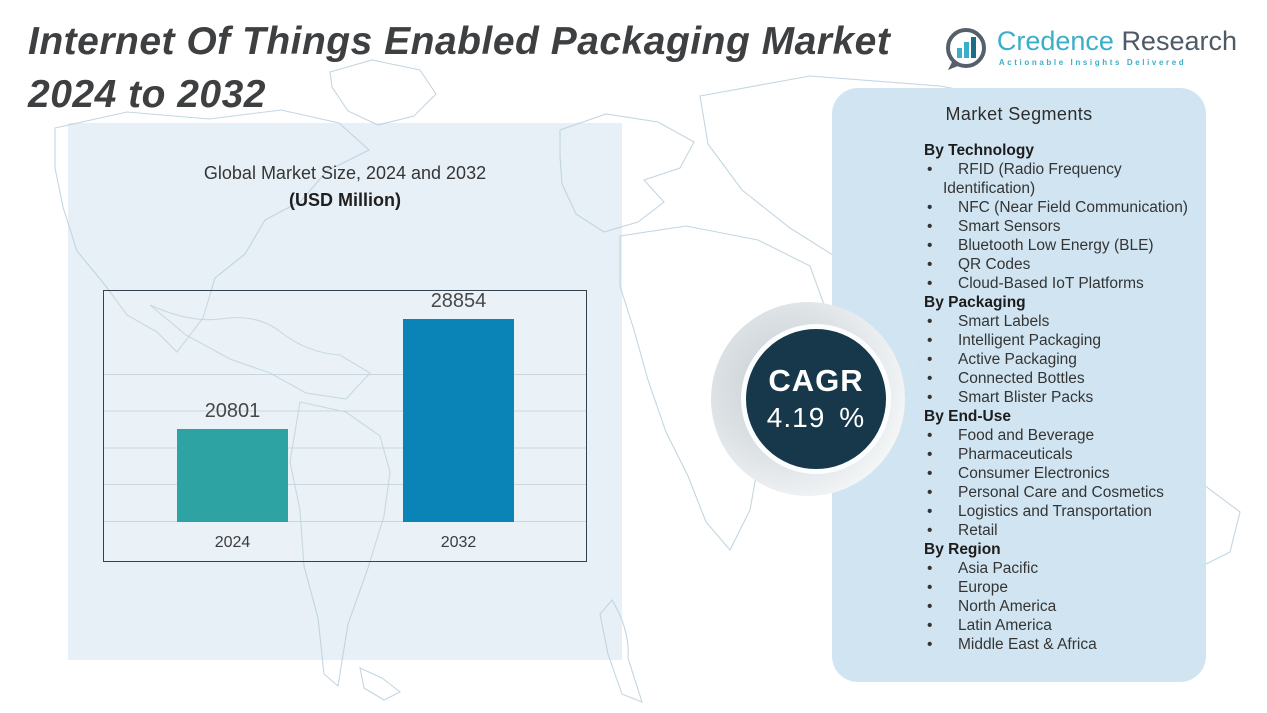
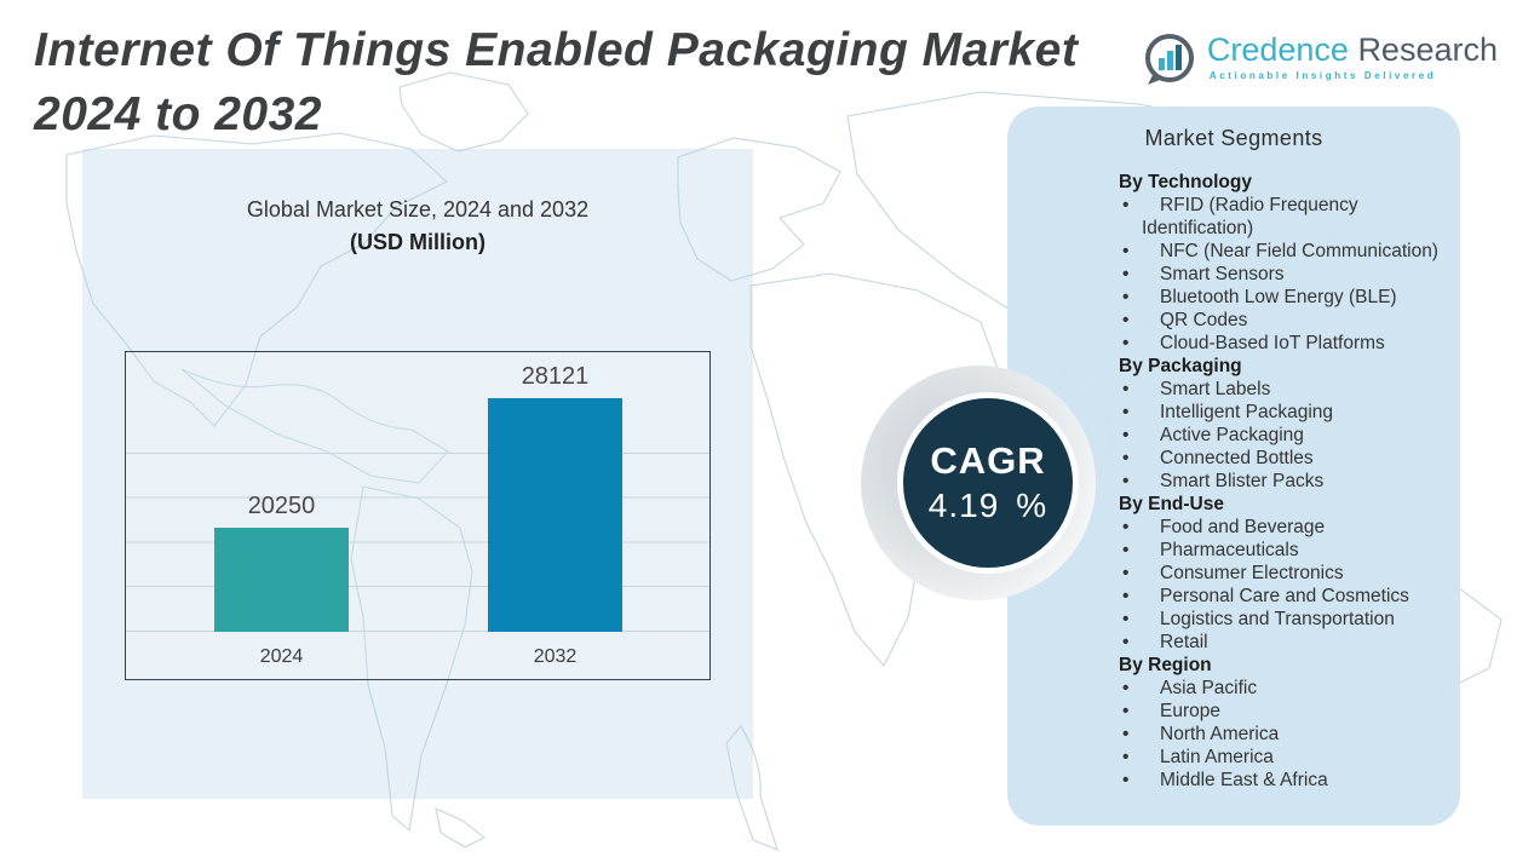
2024: 20801 -> 20250
2032: 28854 -> 28121
